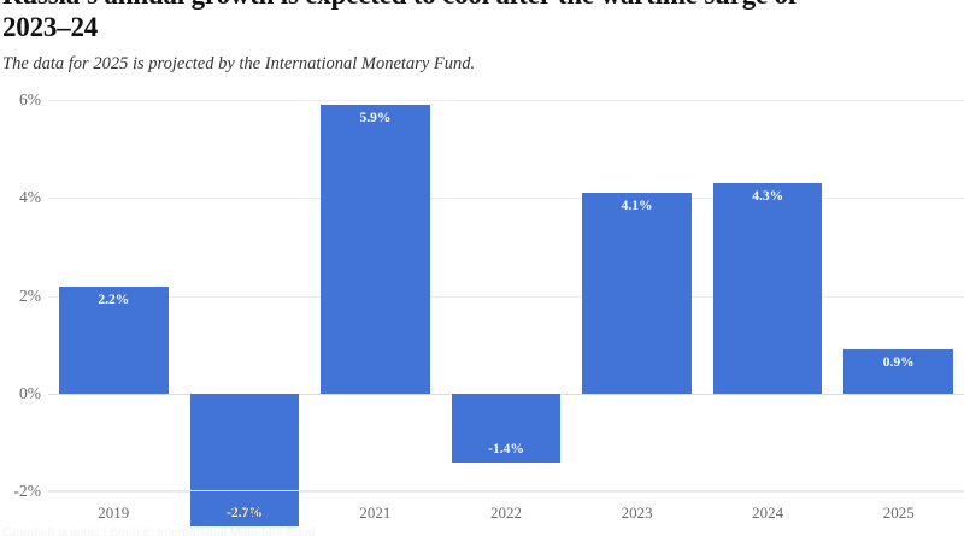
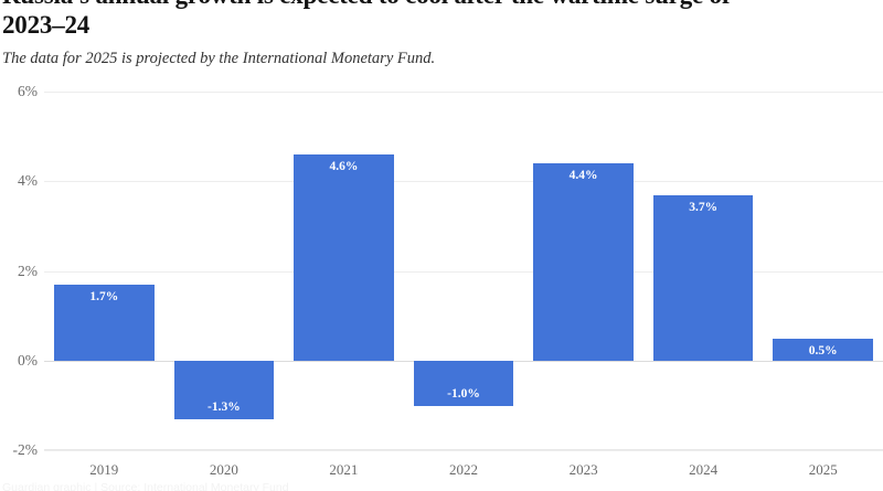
2019: 2.2% -> 1.7%
2020: -2.7% -> -1.3%
2021: 5.9% -> 4.6%
2022: -1.4% -> -1.0%
2023: 4.1% -> 4.4%
2024: 4.3% -> 3.7%
2025: 0.9% -> 0.5%
